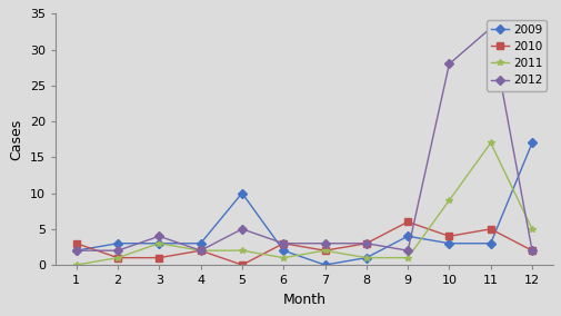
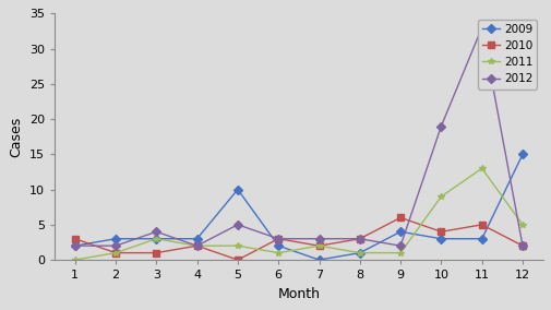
2012/10: 28 -> 19
2011/11: 17 -> 13
2009/12: 17 -> 15
